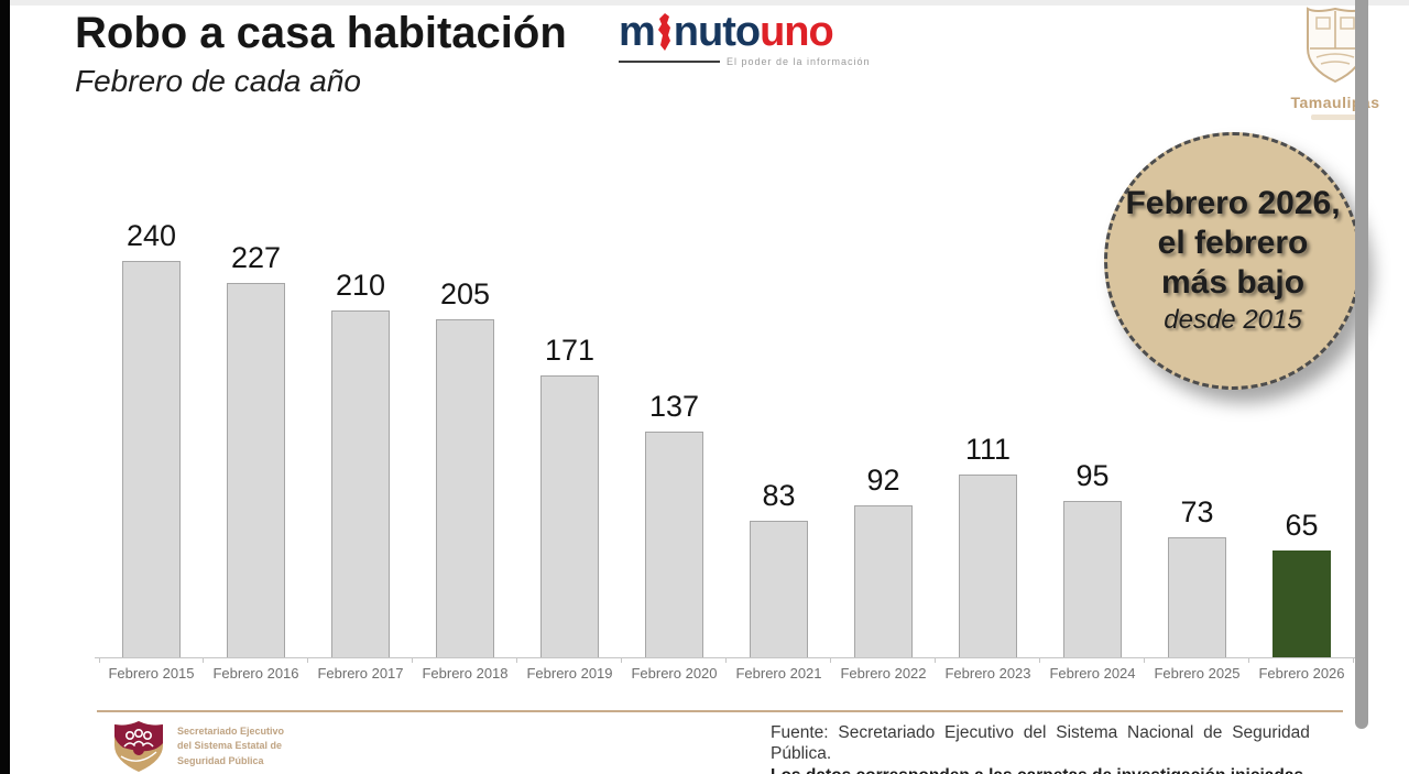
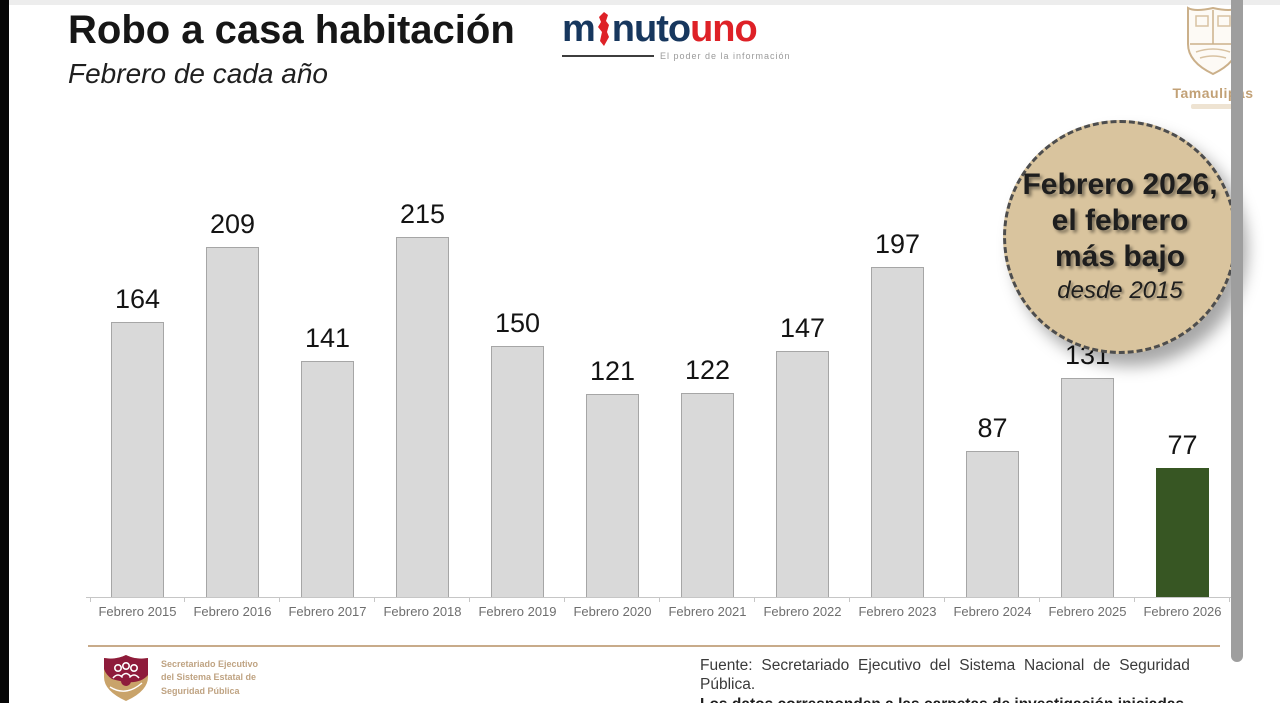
Febrero 2015: 240 -> 164
Febrero 2016: 227 -> 209
Febrero 2017: 210 -> 141
Febrero 2018: 205 -> 215
Febrero 2019: 171 -> 150
Febrero 2020: 137 -> 121
Febrero 2021: 83 -> 122
Febrero 2022: 92 -> 147
Febrero 2023: 111 -> 197
Febrero 2024: 95 -> 87
Febrero 2025: 73 -> 131
Febrero 2026: 65 -> 77
